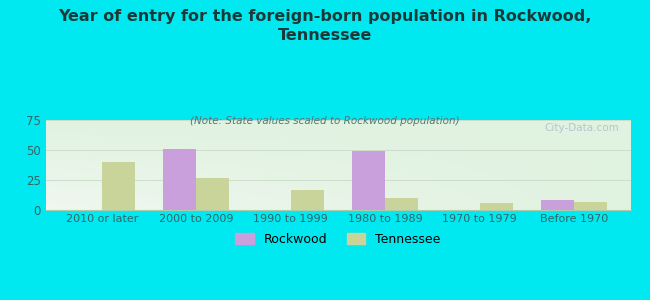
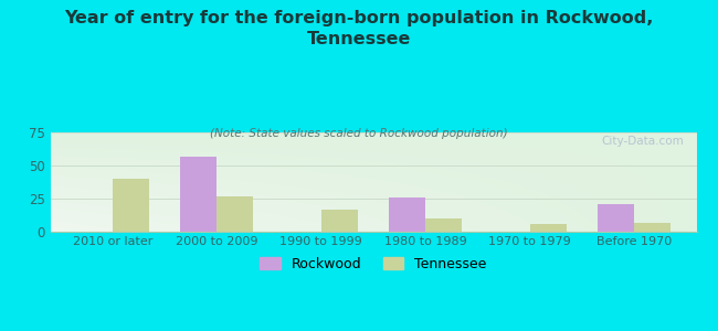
Rockwood/2000 to 2009: 51 -> 57
Rockwood/1980 to 1989: 49 -> 26
Rockwood/Before 1970: 8 -> 21
